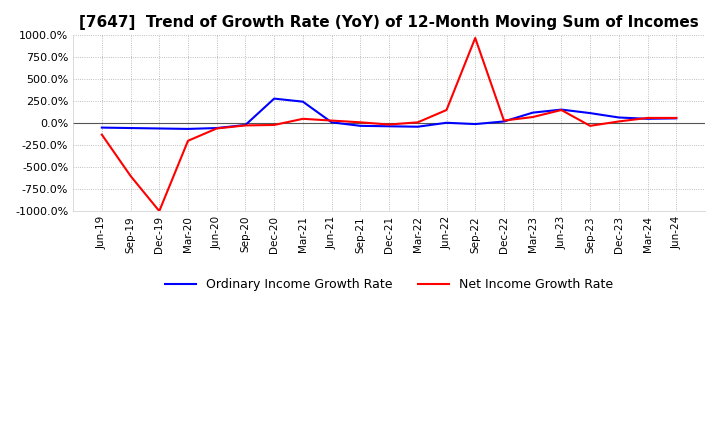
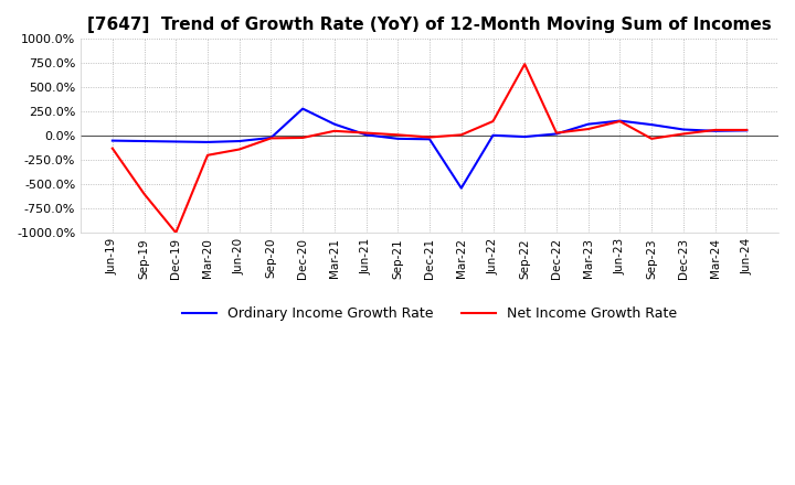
Net Income Growth Rate/Jun-20: -60% -> -140%
Ordinary Income Growth Rate/Mar-21: 240% -> 120%
Ordinary Income Growth Rate/Mar-22: -40% -> -540%
Net Income Growth Rate/Sep-22: 970% -> 740%
